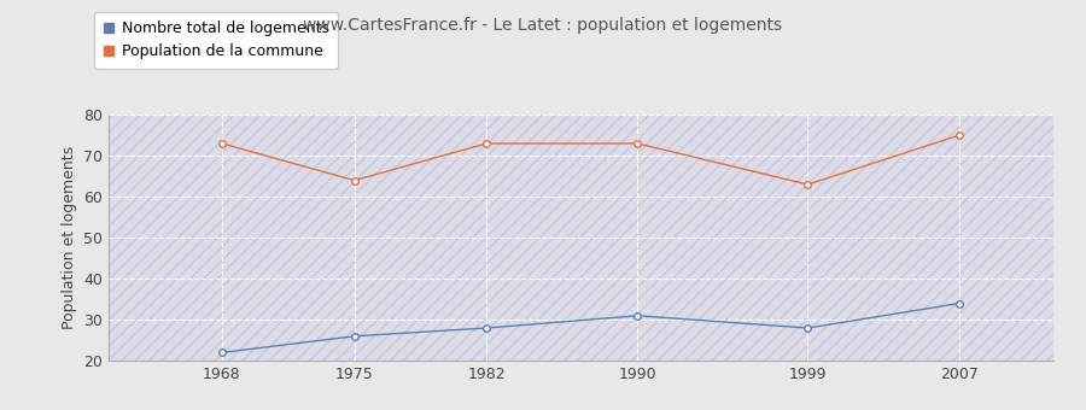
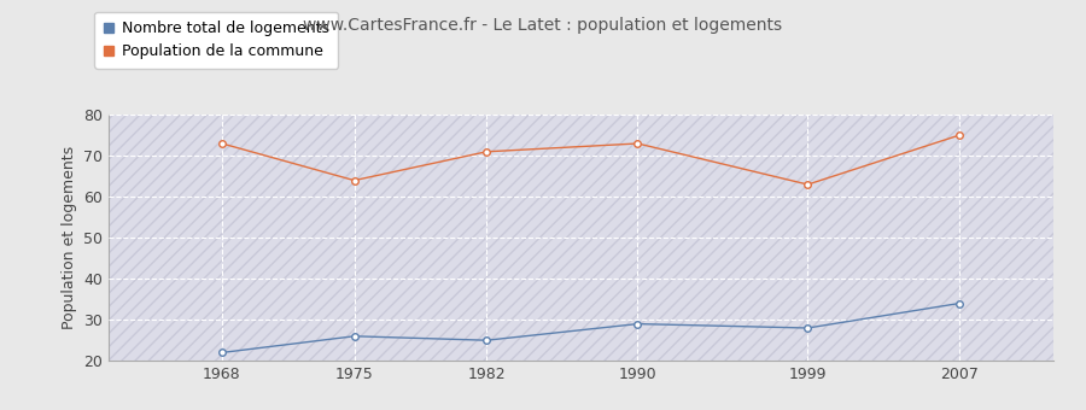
Nombre total de logements/1982: 28 -> 25
Population de la commune/1982: 73 -> 71
Nombre total de logements/1990: 31 -> 29
